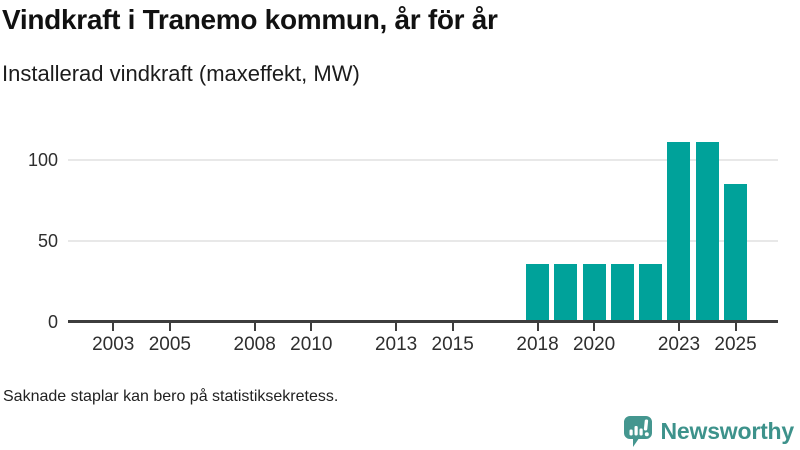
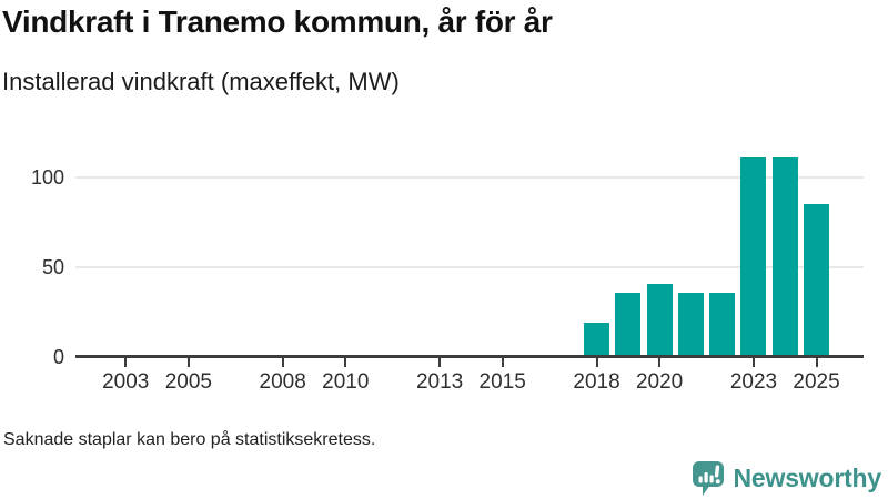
2018: 36 -> 19
2020: 36 -> 41
